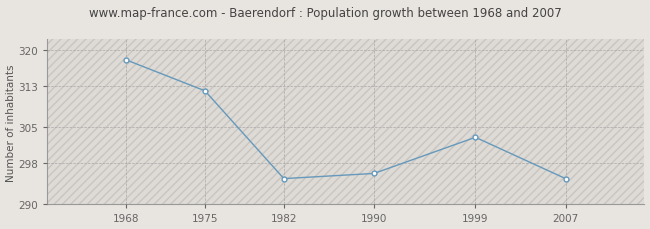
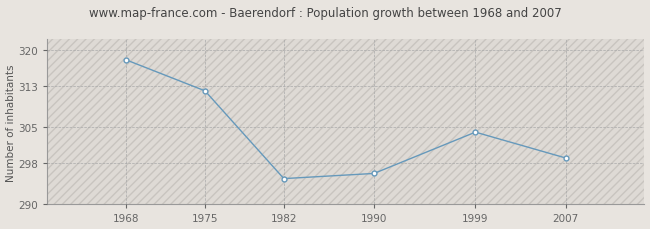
1999: 303 -> 304
2007: 295 -> 299
